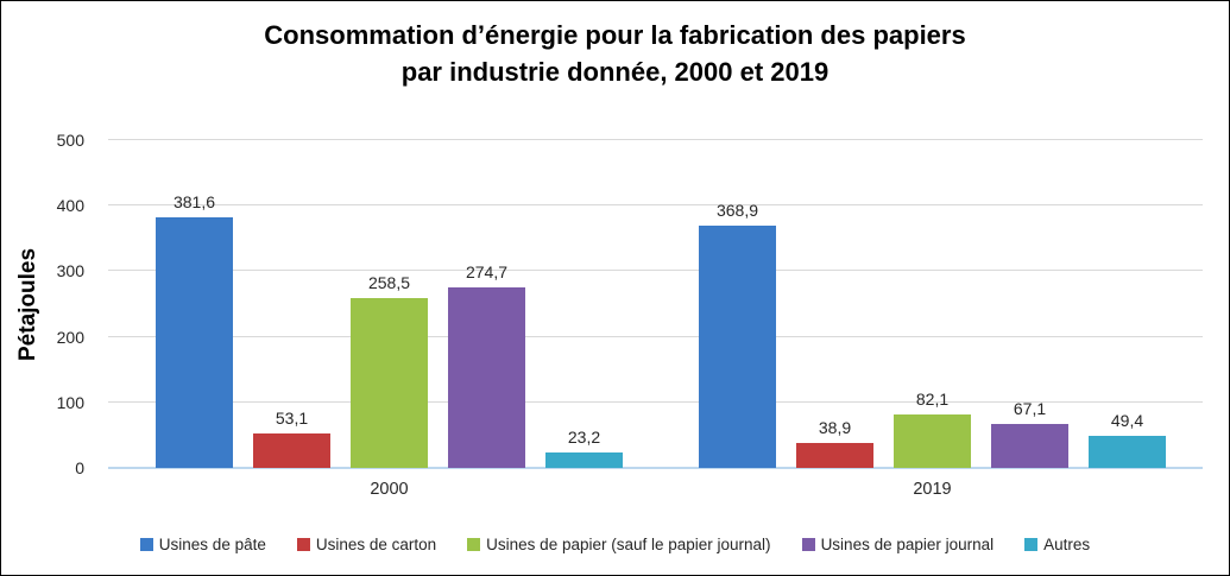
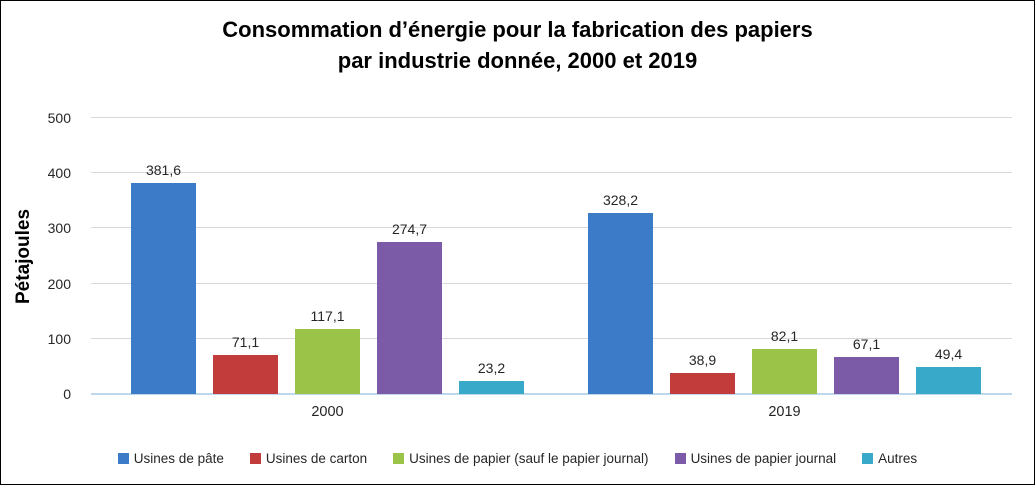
Usines de carton/2000: 53,1 -> 71,1
Usines de papier (sauf le papier journal)/2000: 258,5 -> 117,1
Usines de pâte/2019: 368,9 -> 328,2
